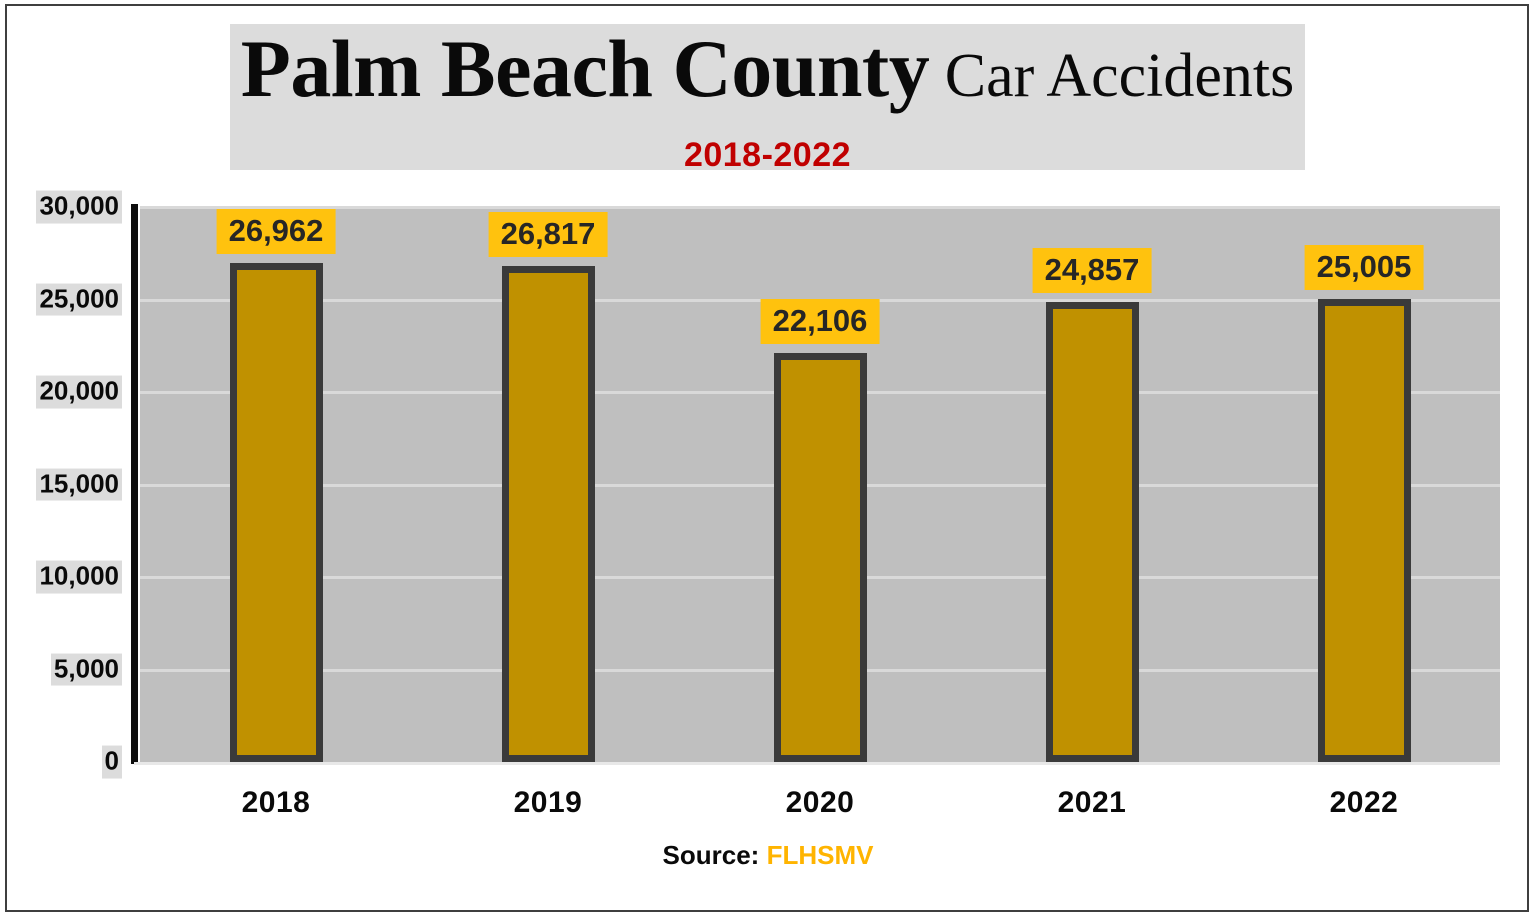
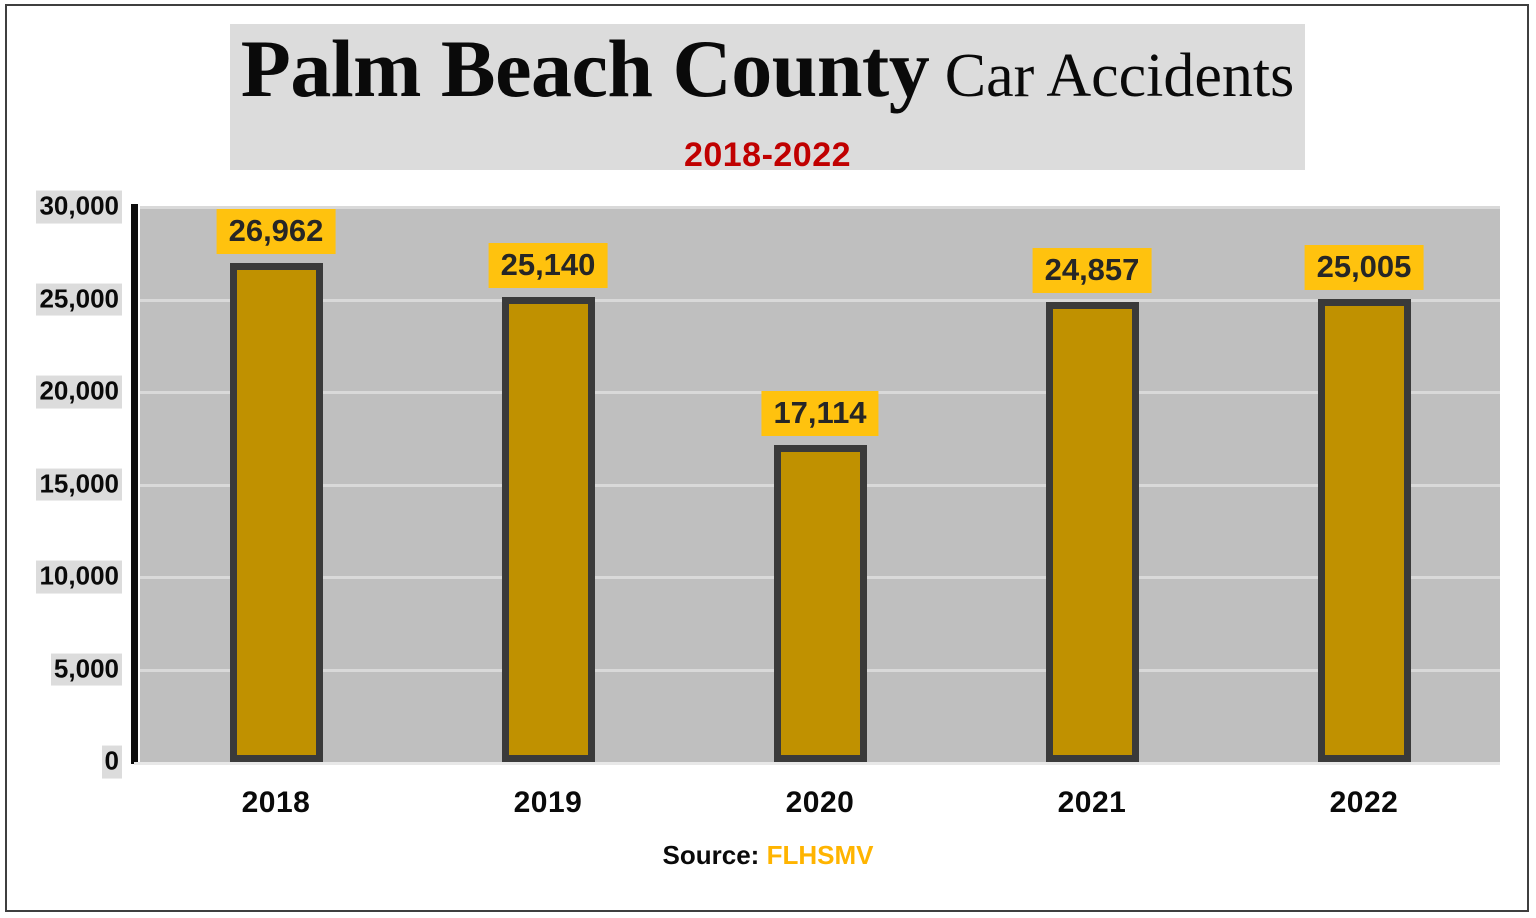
2019: 26,817 -> 25,140
2020: 22,106 -> 17,114
